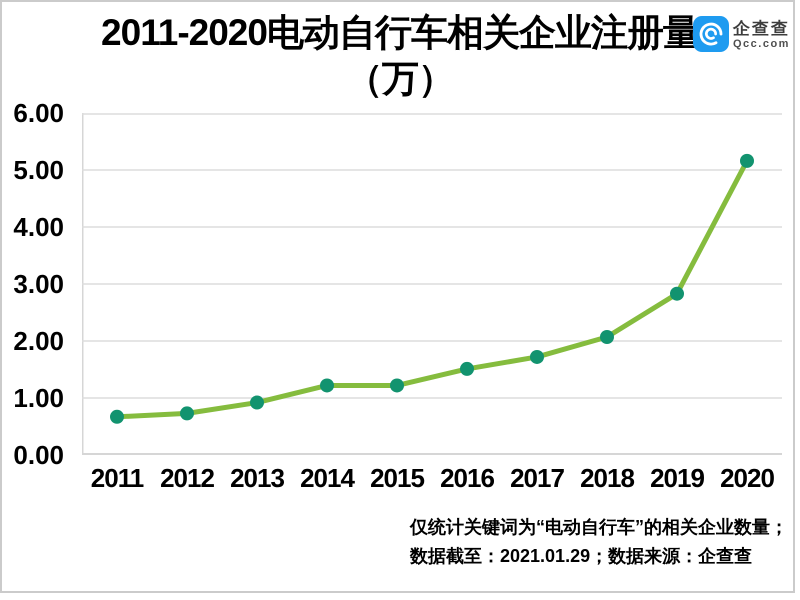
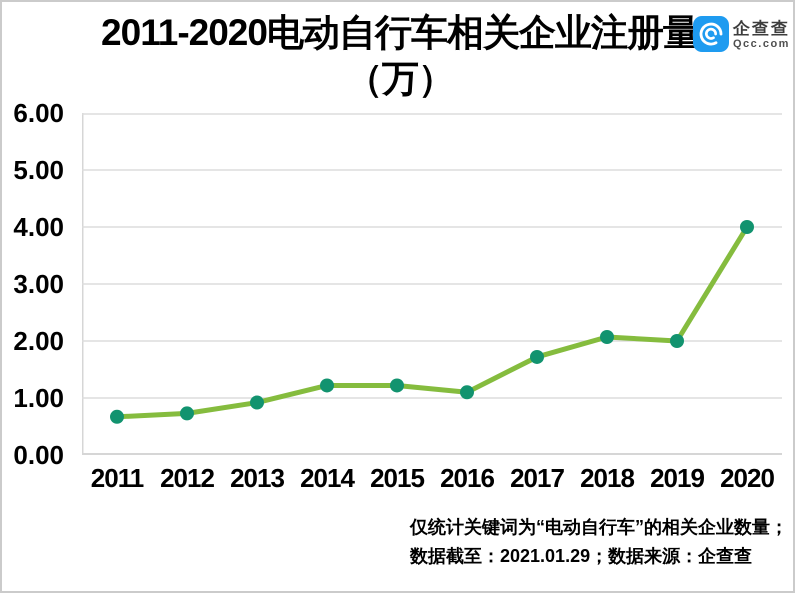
2016: 1.5 -> 1.1
2019: 2.8 -> 2.0
2020: 5.2 -> 4.0
